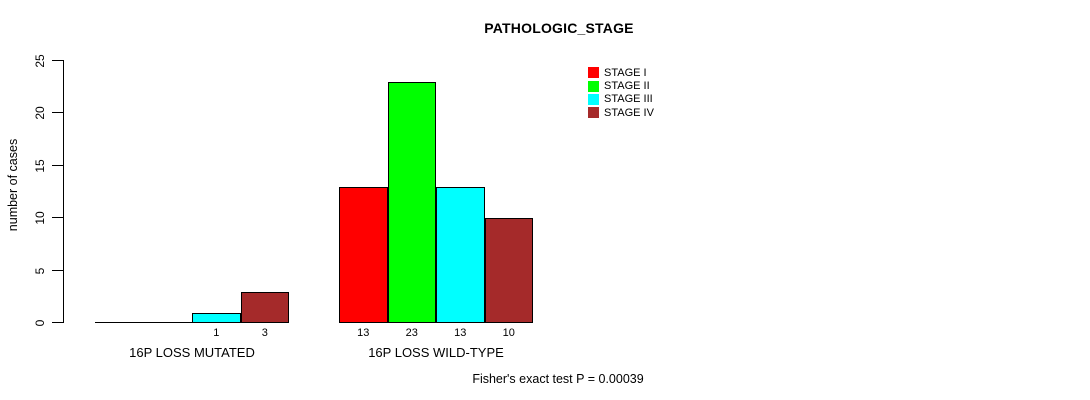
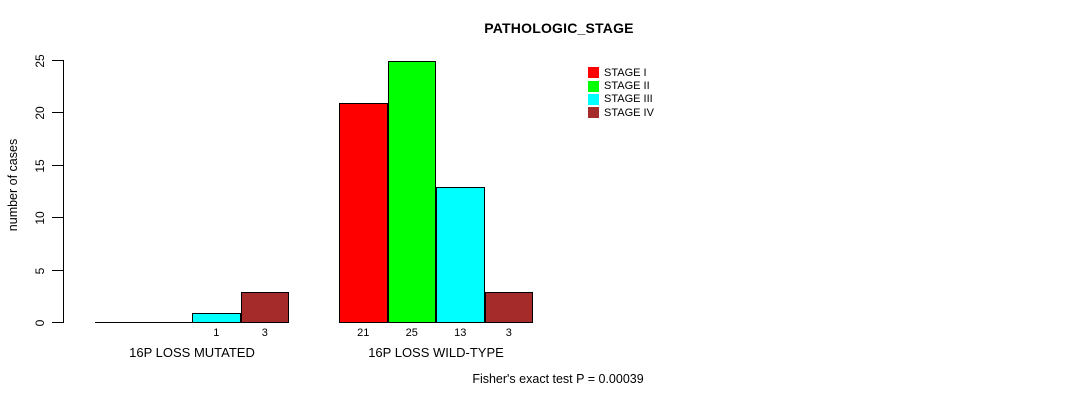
STAGE I/16P LOSS WILD-TYPE: 13 -> 21
STAGE II/16P LOSS WILD-TYPE: 23 -> 25
STAGE IV/16P LOSS WILD-TYPE: 10 -> 3
